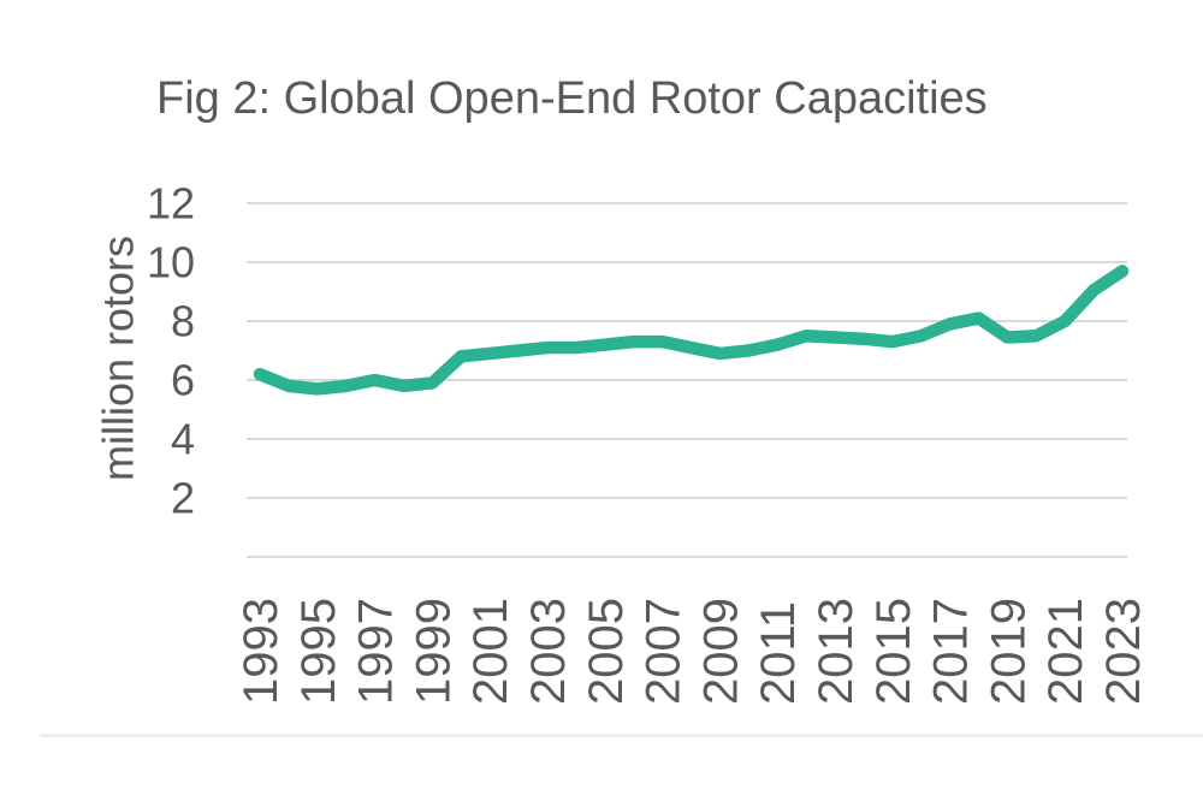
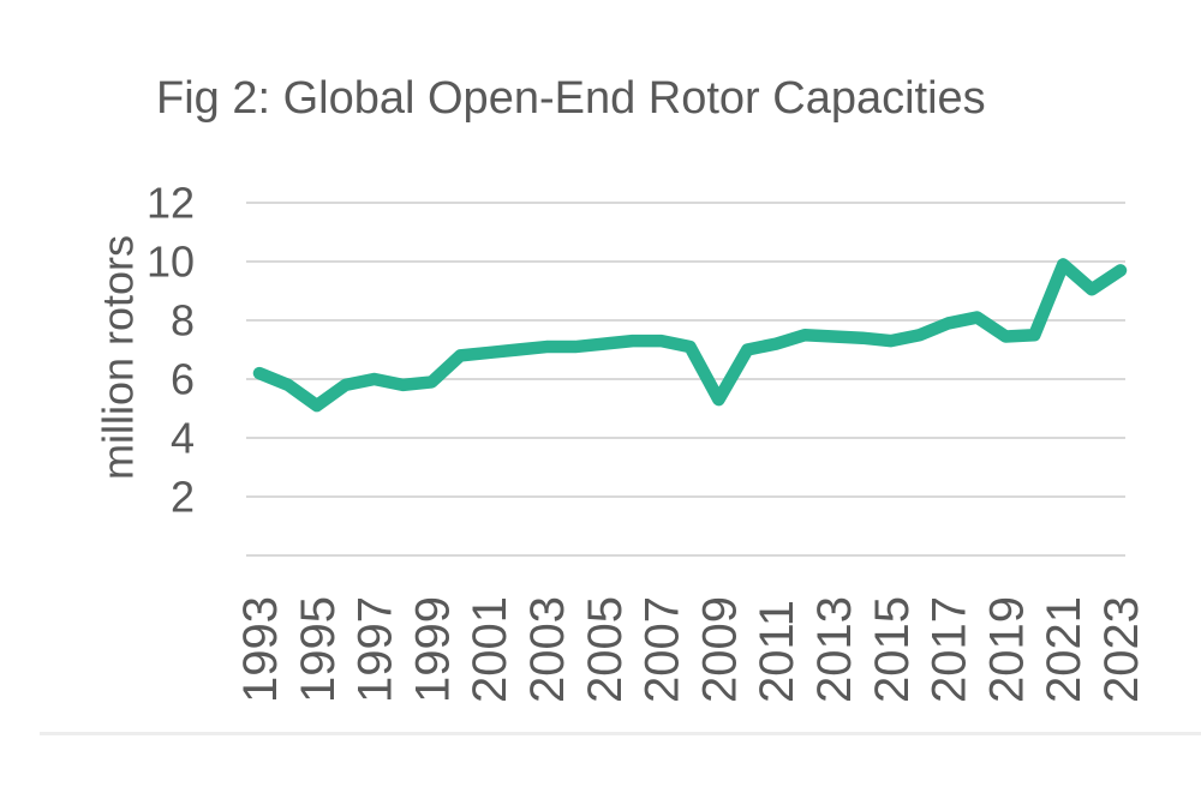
1995: 5.7 -> 5.1
2009: 6.9 -> 5.3
2021: 8.0 -> 9.9
